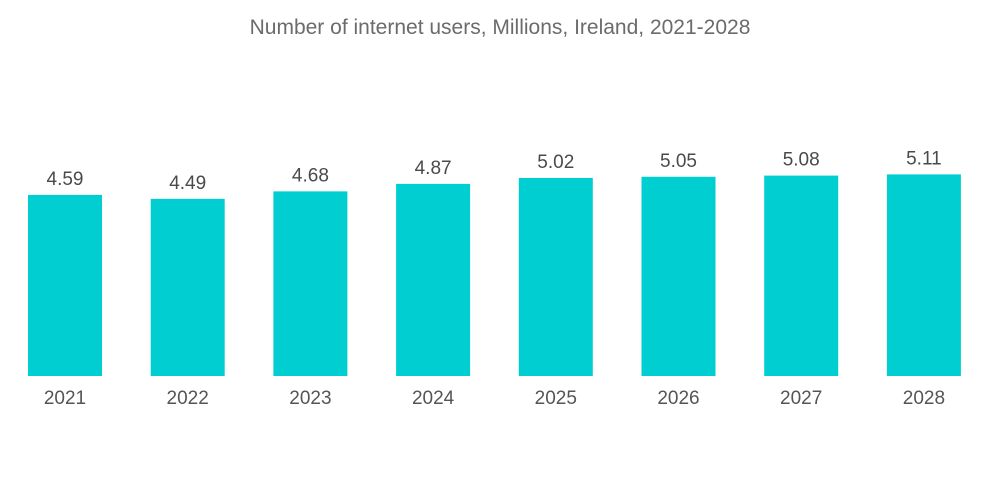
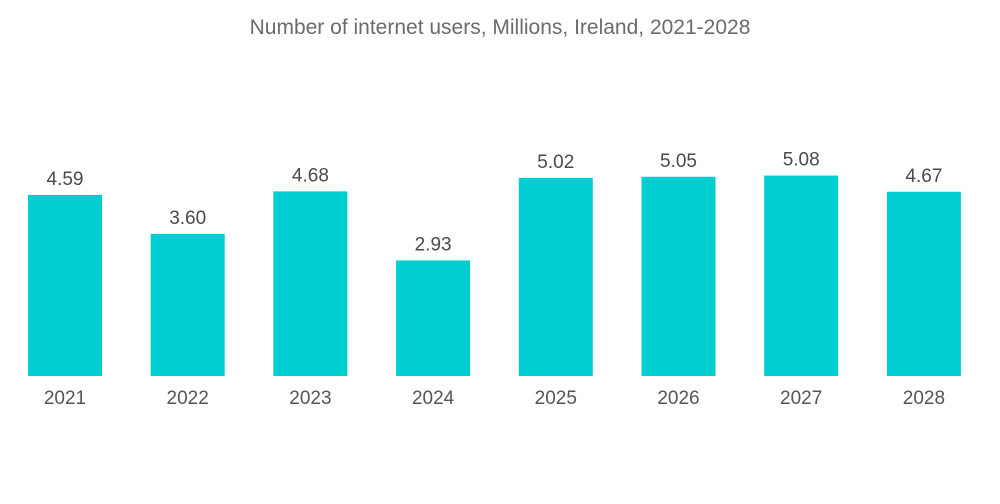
2022: 4.49 -> 3.60
2024: 4.87 -> 2.93
2028: 5.11 -> 4.67
